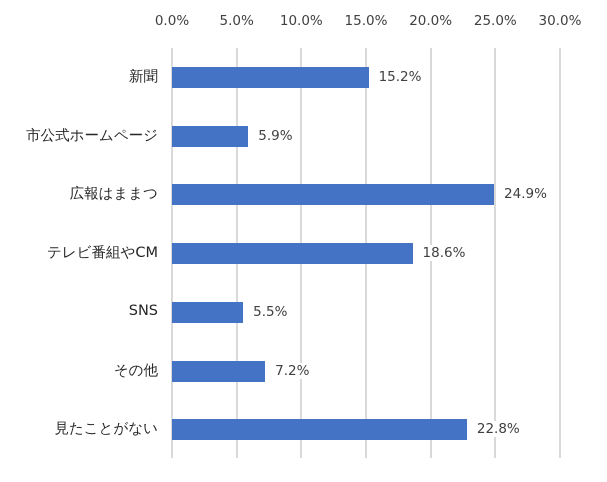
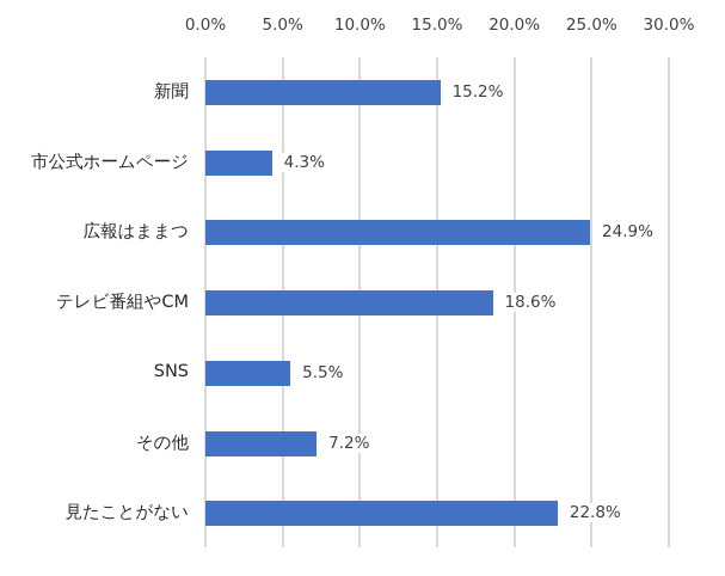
市公式ホームページ: 5.9% -> 4.3%
